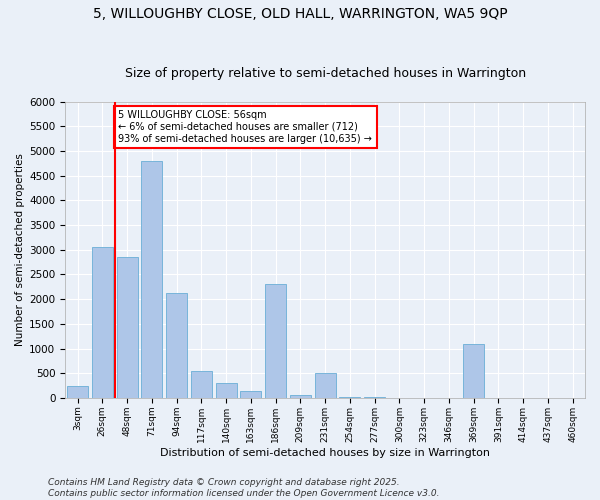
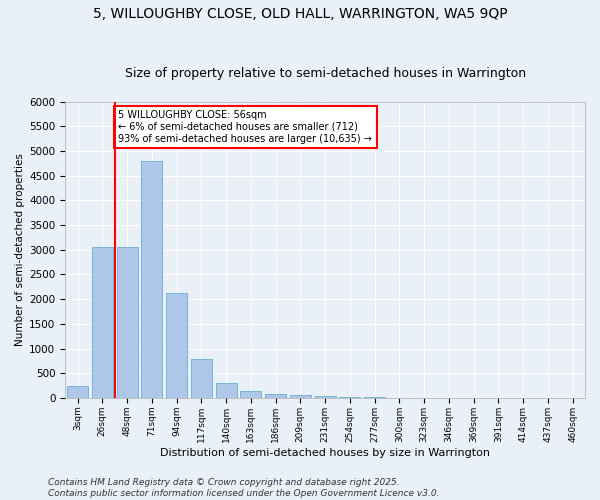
48sqm: 2850 -> 3050
117sqm: 550 -> 790
186sqm: 2300 -> 80
231sqm: 500 -> 30
369sqm: 1100 -> 0
